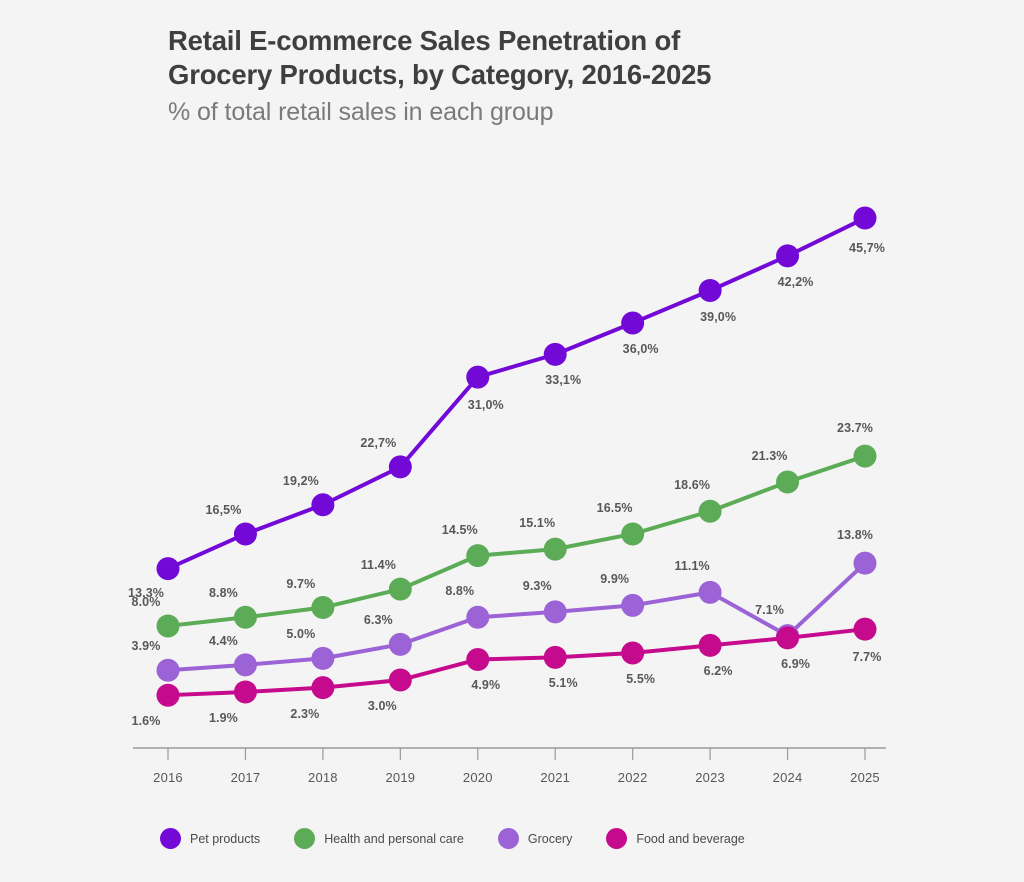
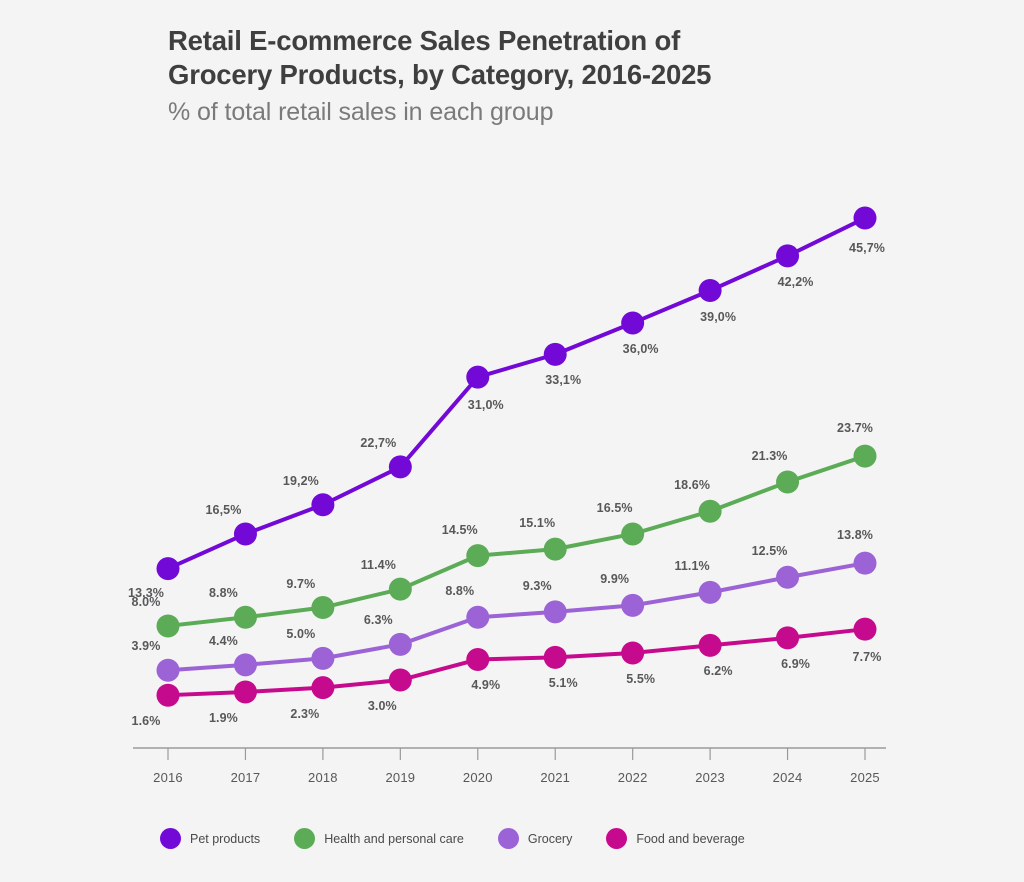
Grocery/2024: 7.1% -> 12.5%
